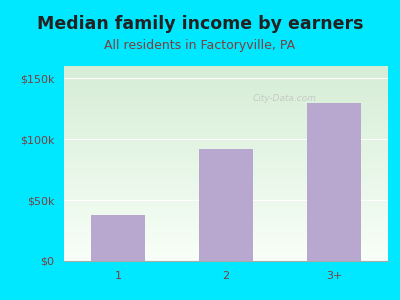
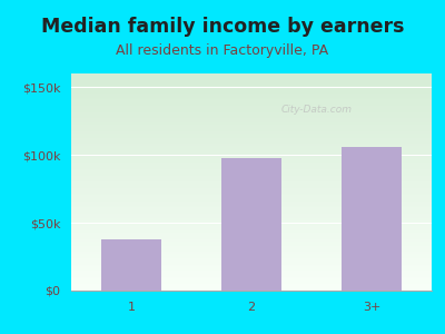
2: $92k -> $98k
3+: $130k -> $106k
